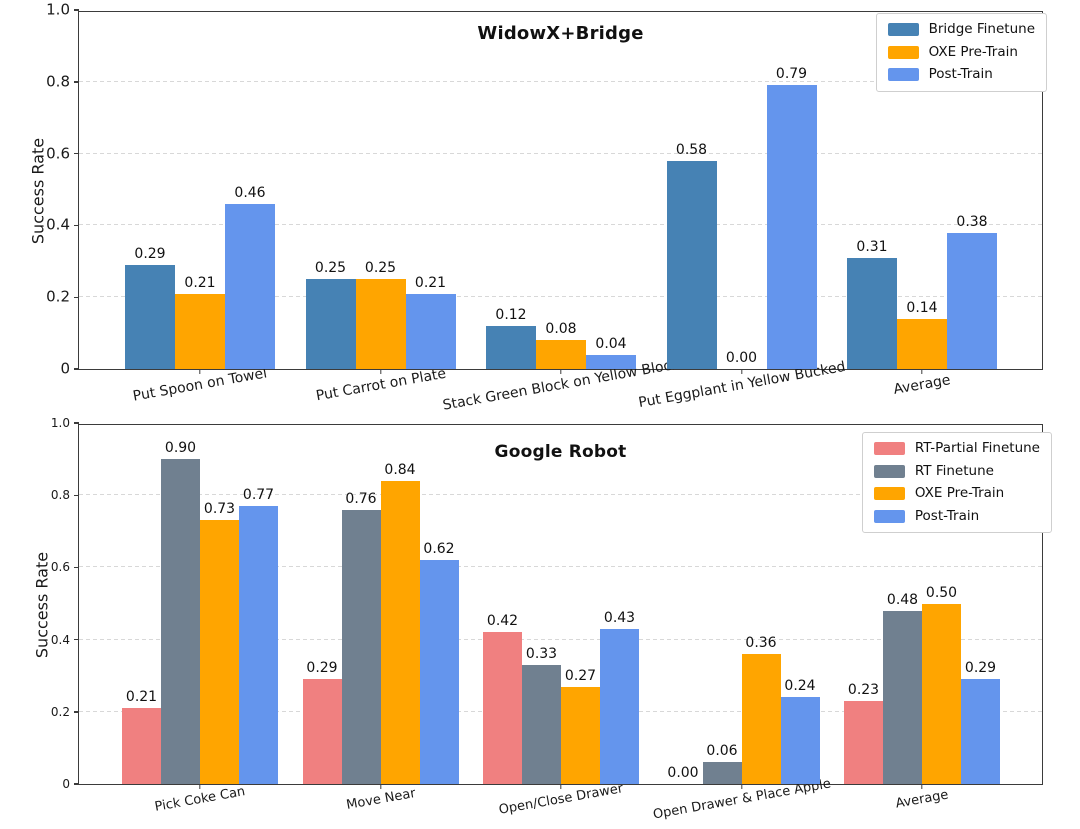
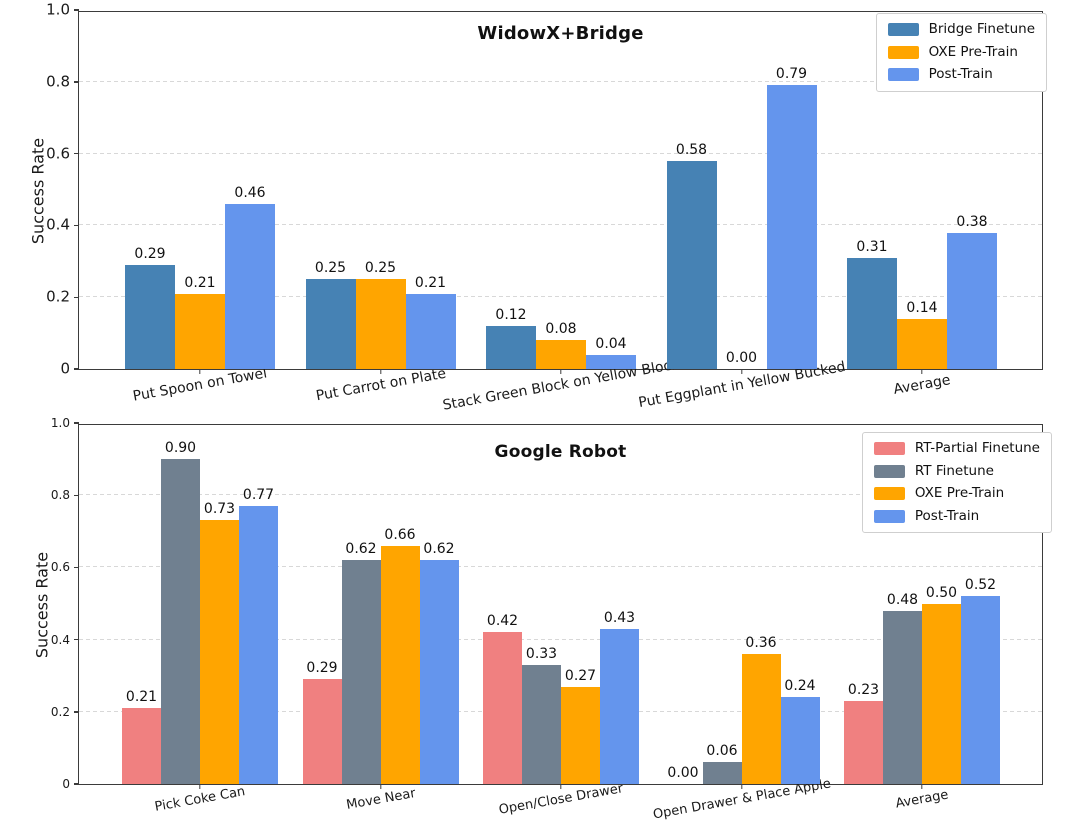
Google Robot/RT Finetune/Move Near: 0.76 -> 0.62
Google Robot/OXE Pre-Train/Move Near: 0.84 -> 0.66
Google Robot/Post-Train/Average: 0.29 -> 0.52
